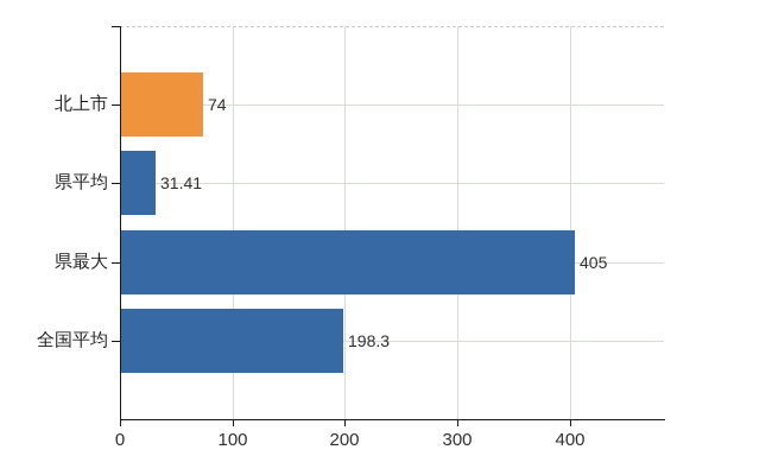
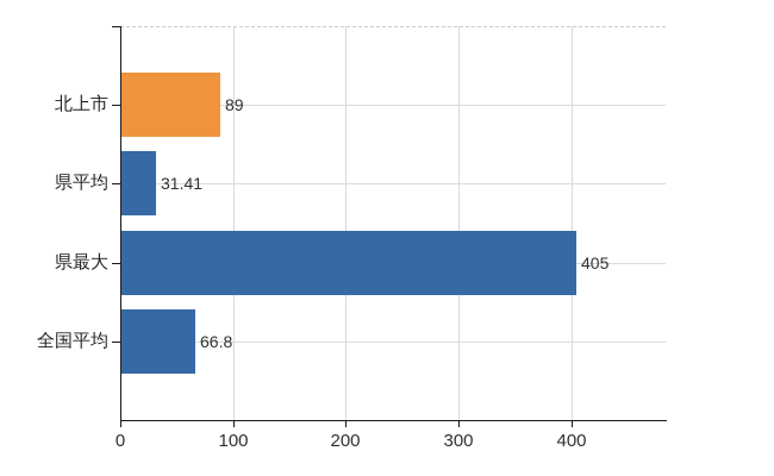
北上市: 74 -> 89
全国平均: 198.3 -> 66.8
